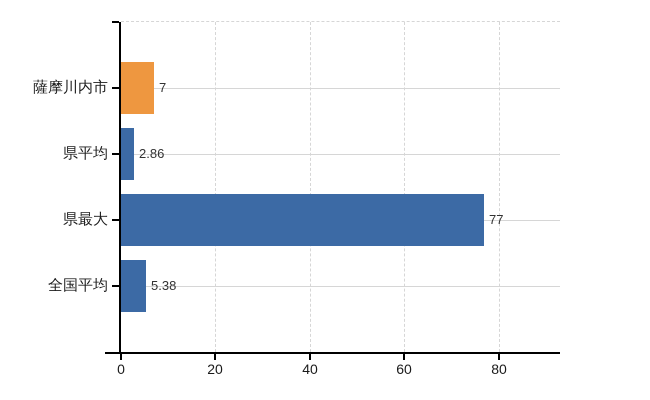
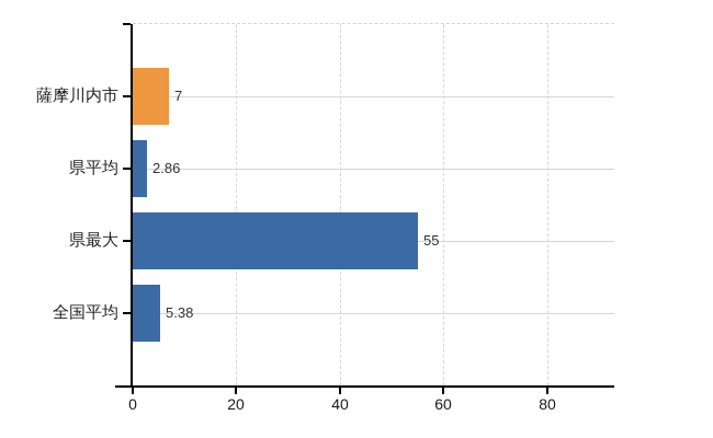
県最大: 77 -> 55
